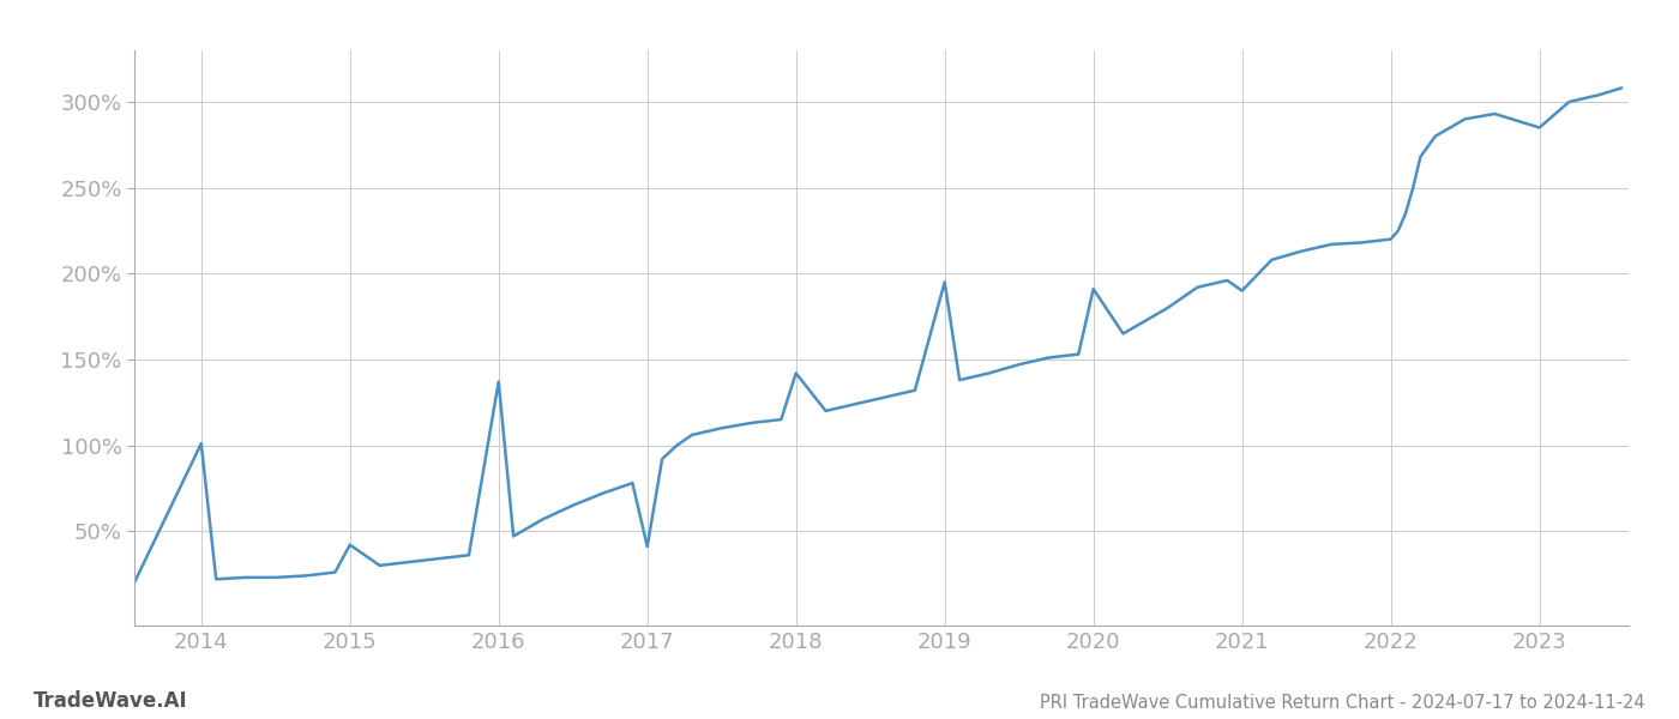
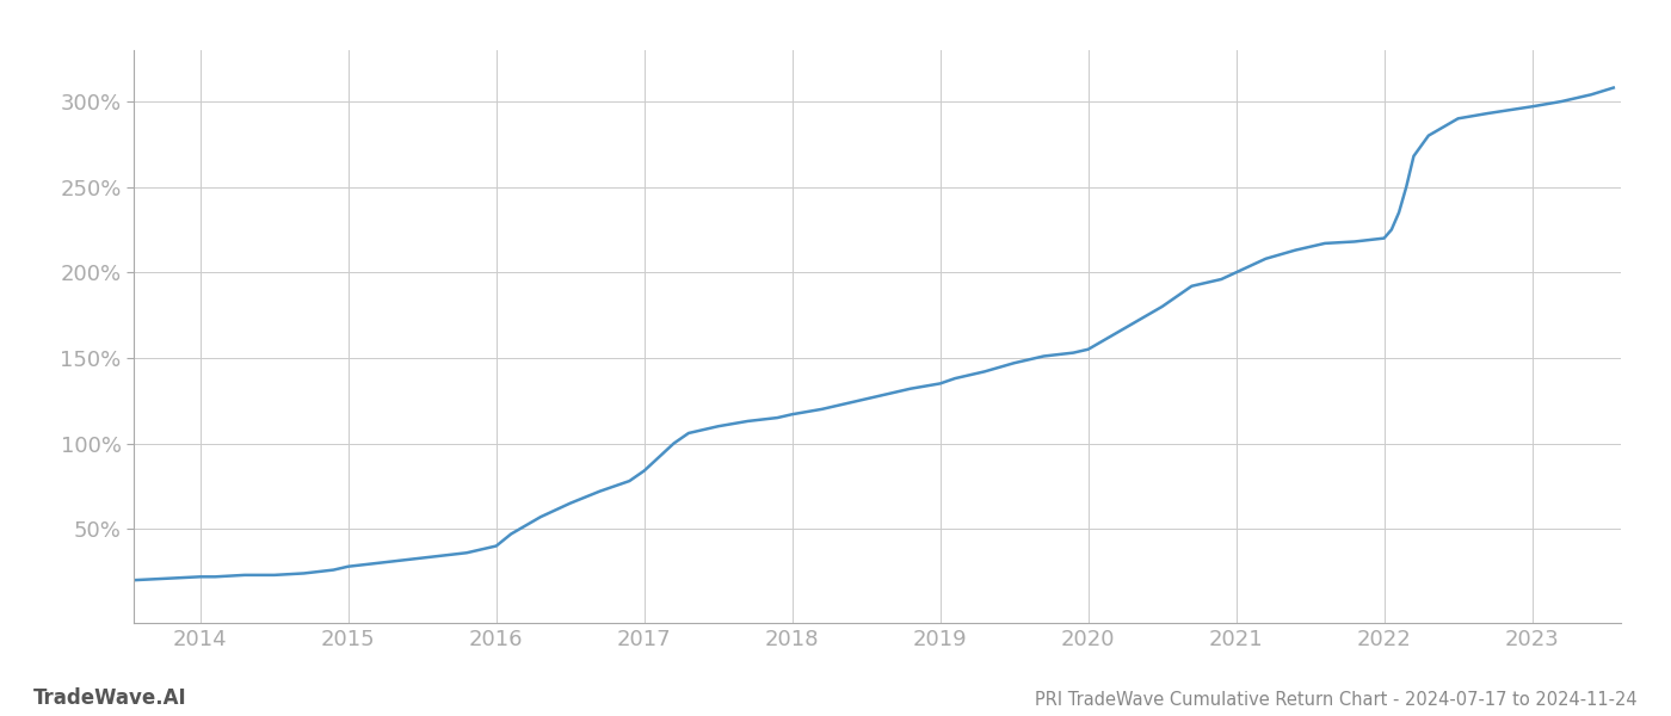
2014: 101% -> 22%
2015: 42% -> 28%
2016: 137% -> 40%
2017: 41% -> 84%
2018: 142% -> 117%
2019: 195% -> 135%
2020: 191% -> 155%
2021: 190% -> 200%
2023: 285% -> 297%
